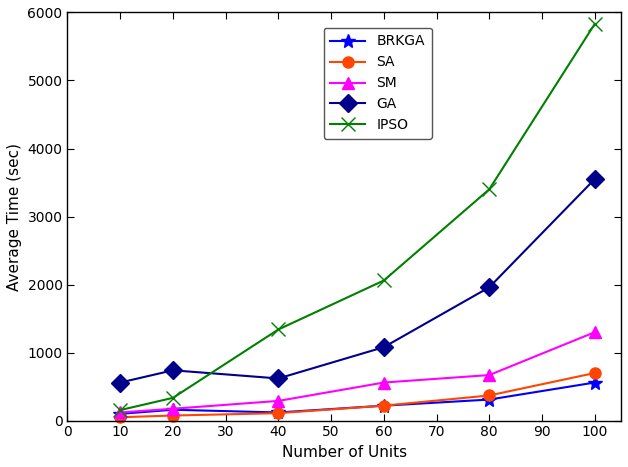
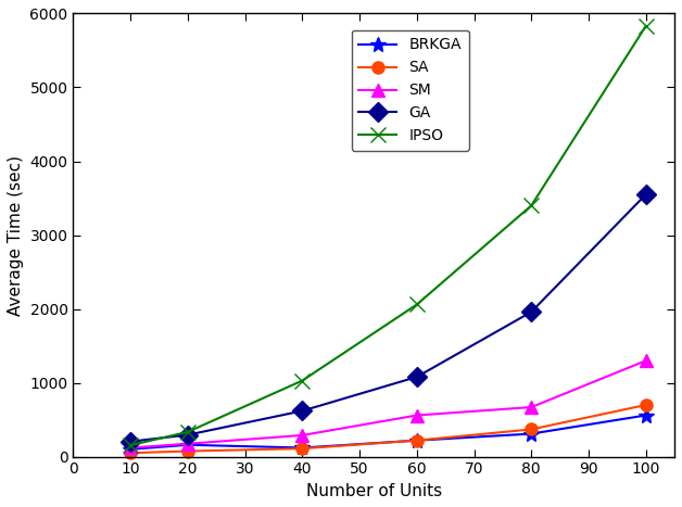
GA/10: 560 -> 200
GA/20: 740 -> 300
IPSO/40: 1340 -> 1030
